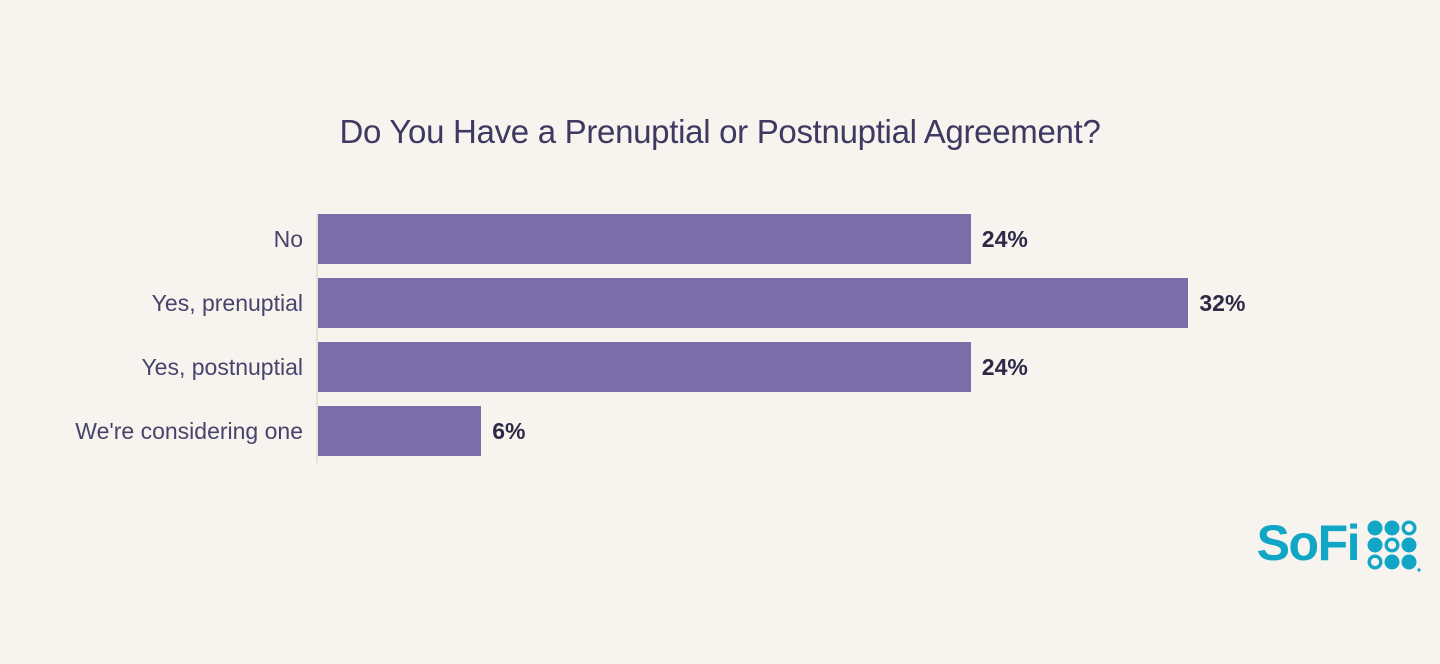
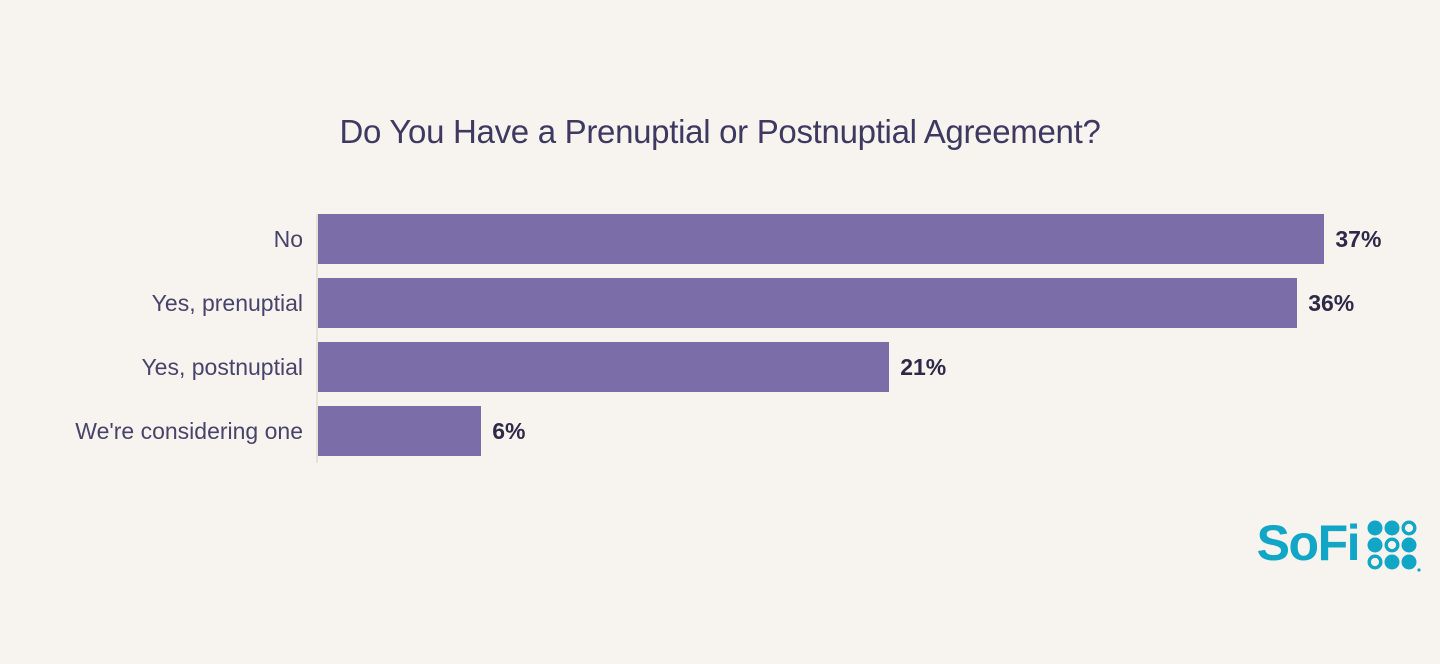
No: 24% -> 37%
Yes, prenuptial: 32% -> 36%
Yes, postnuptial: 24% -> 21%
